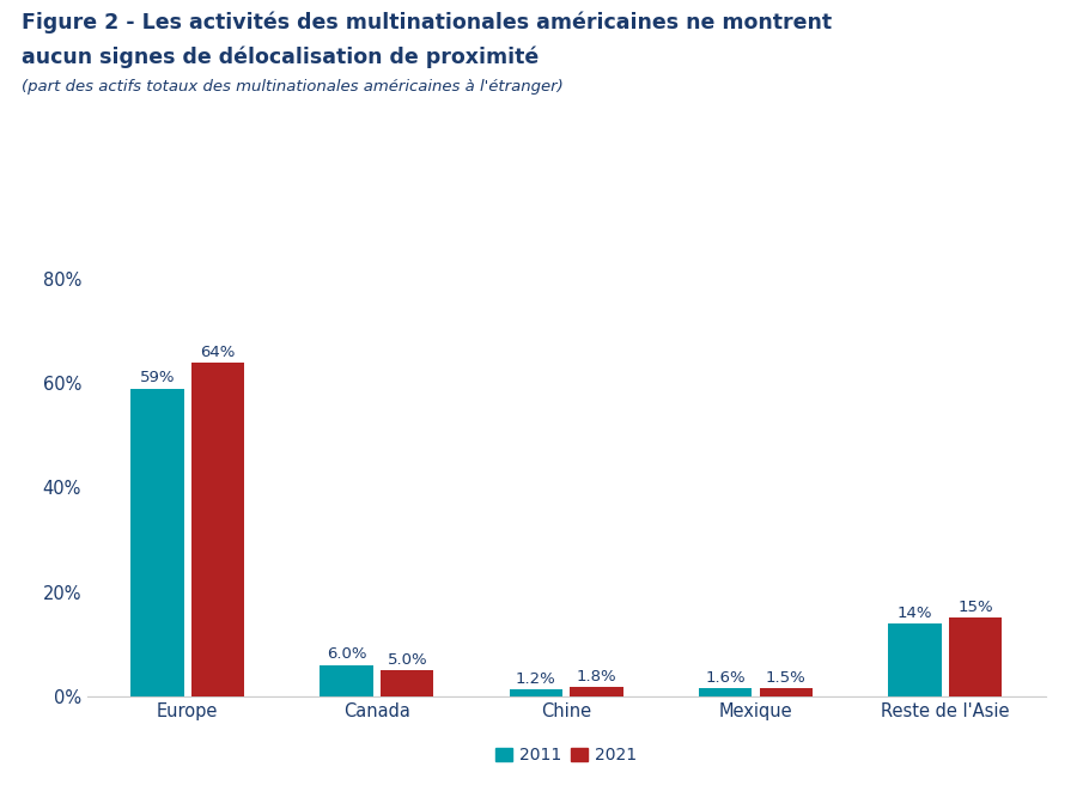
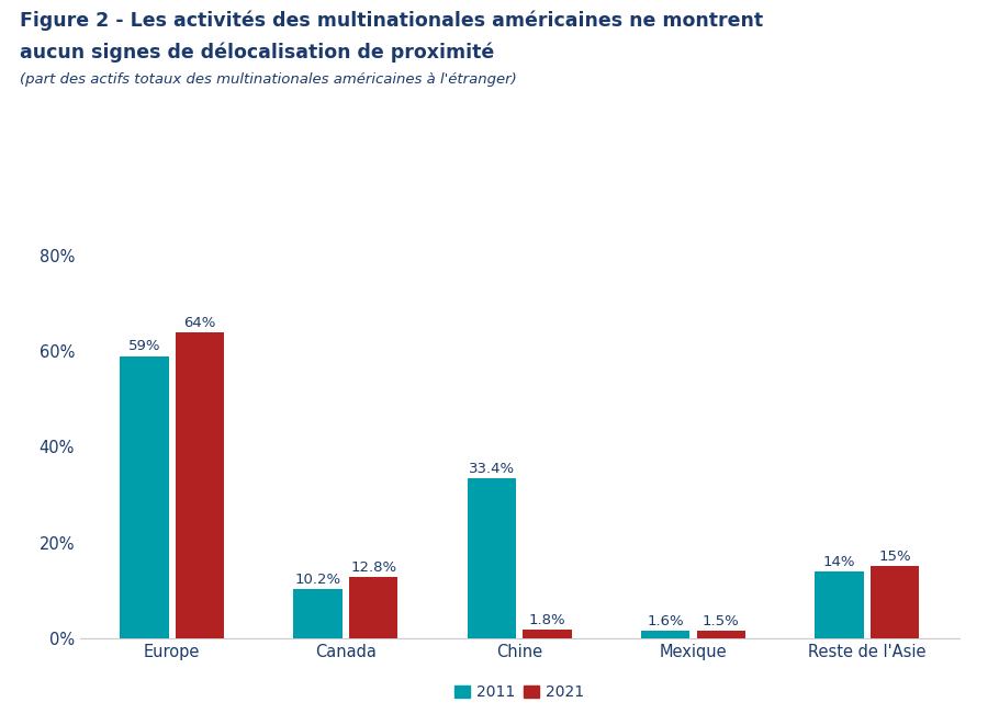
2011/Canada: 6.0% -> 10.2%
2021/Canada: 5.0% -> 12.8%
2011/Chine: 1.2% -> 33.4%
